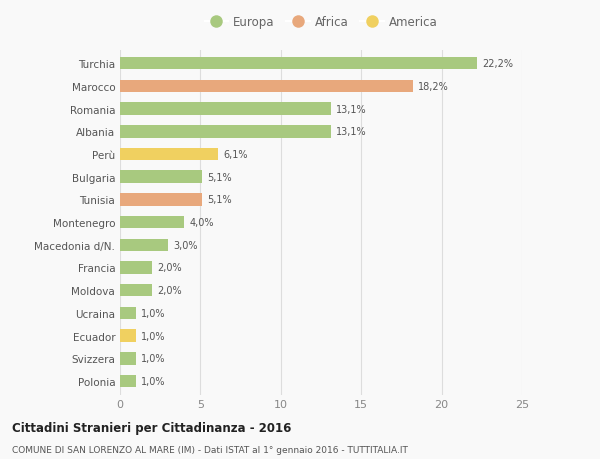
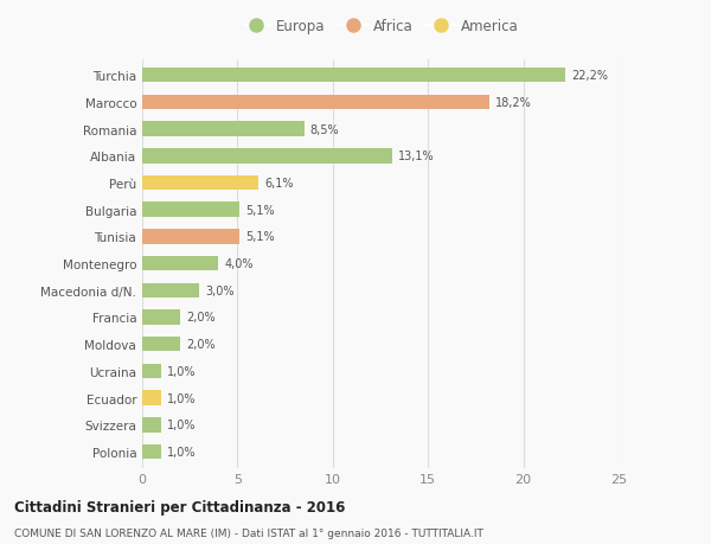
Romania: 13,1% -> 8,5%
